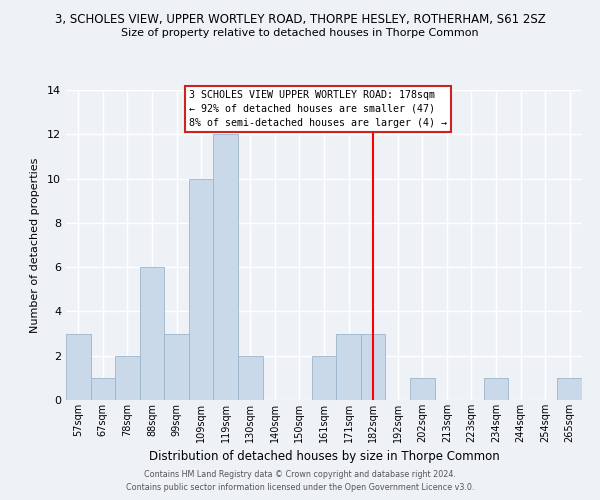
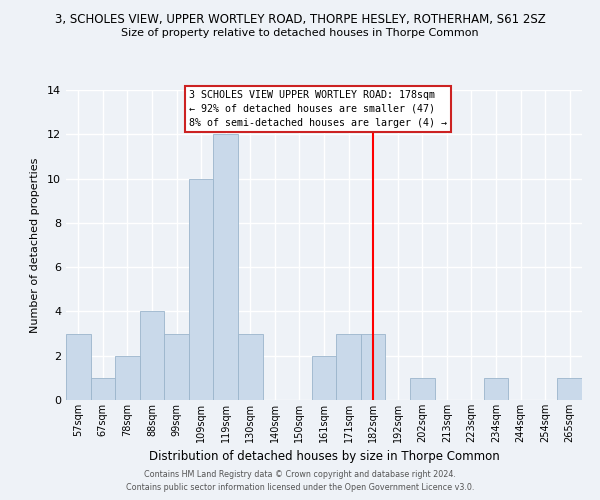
88sqm: 6 -> 4
130sqm: 2 -> 3
